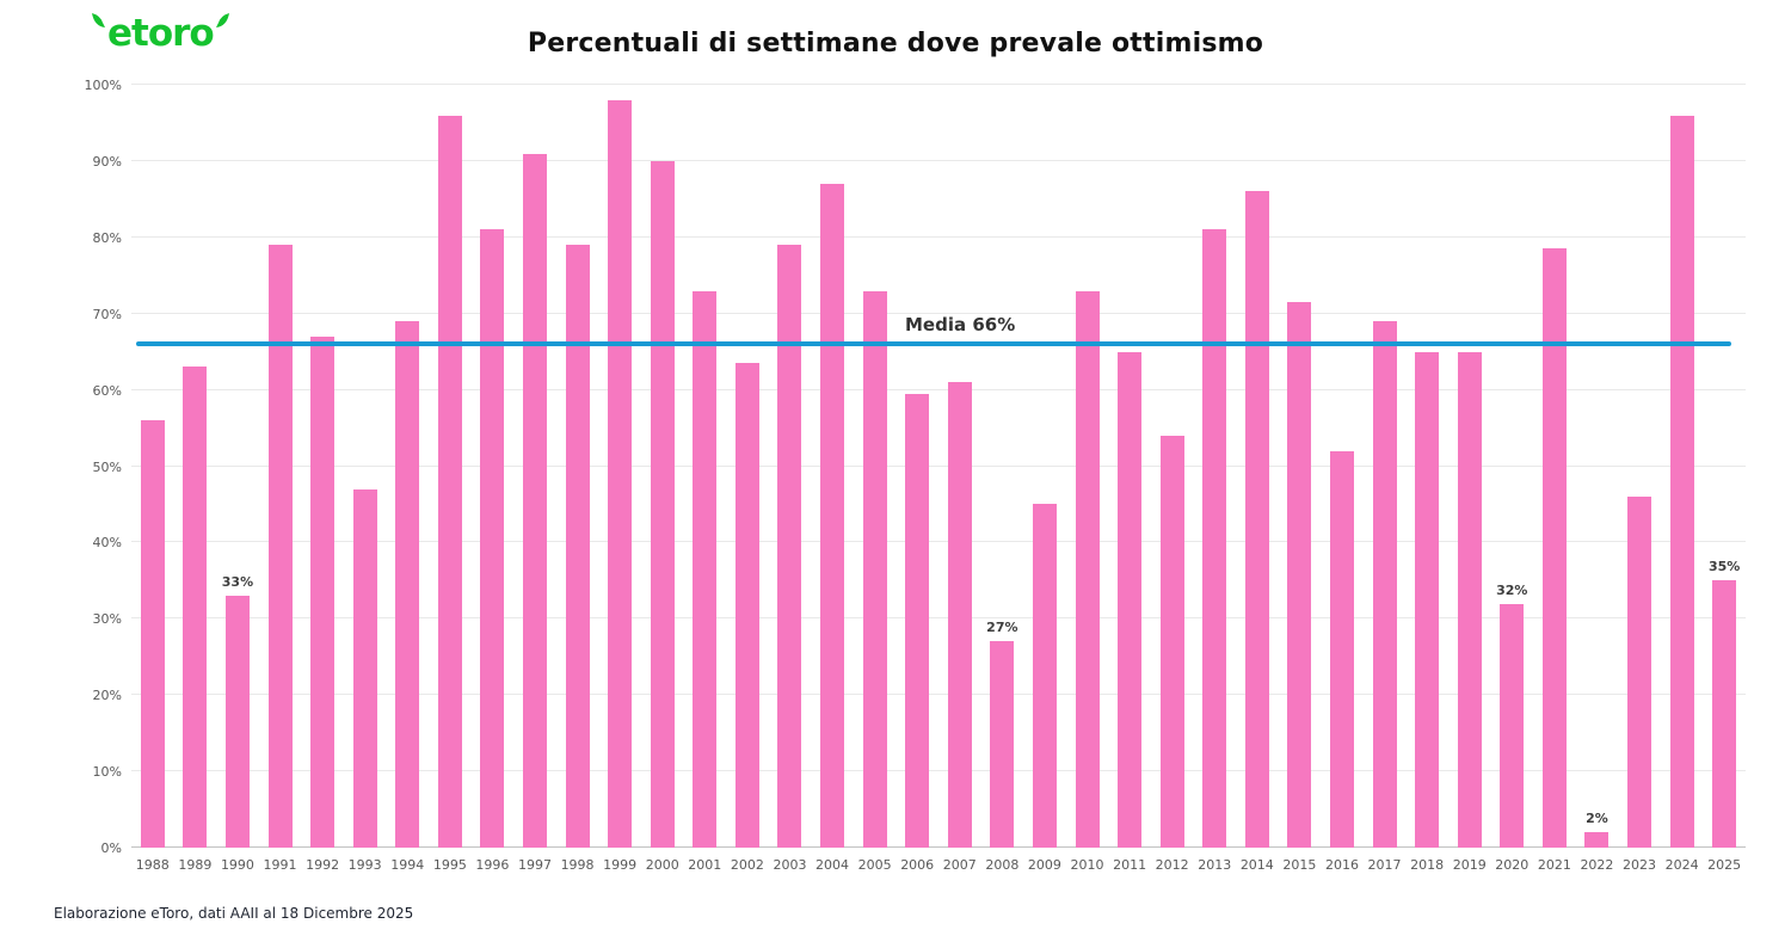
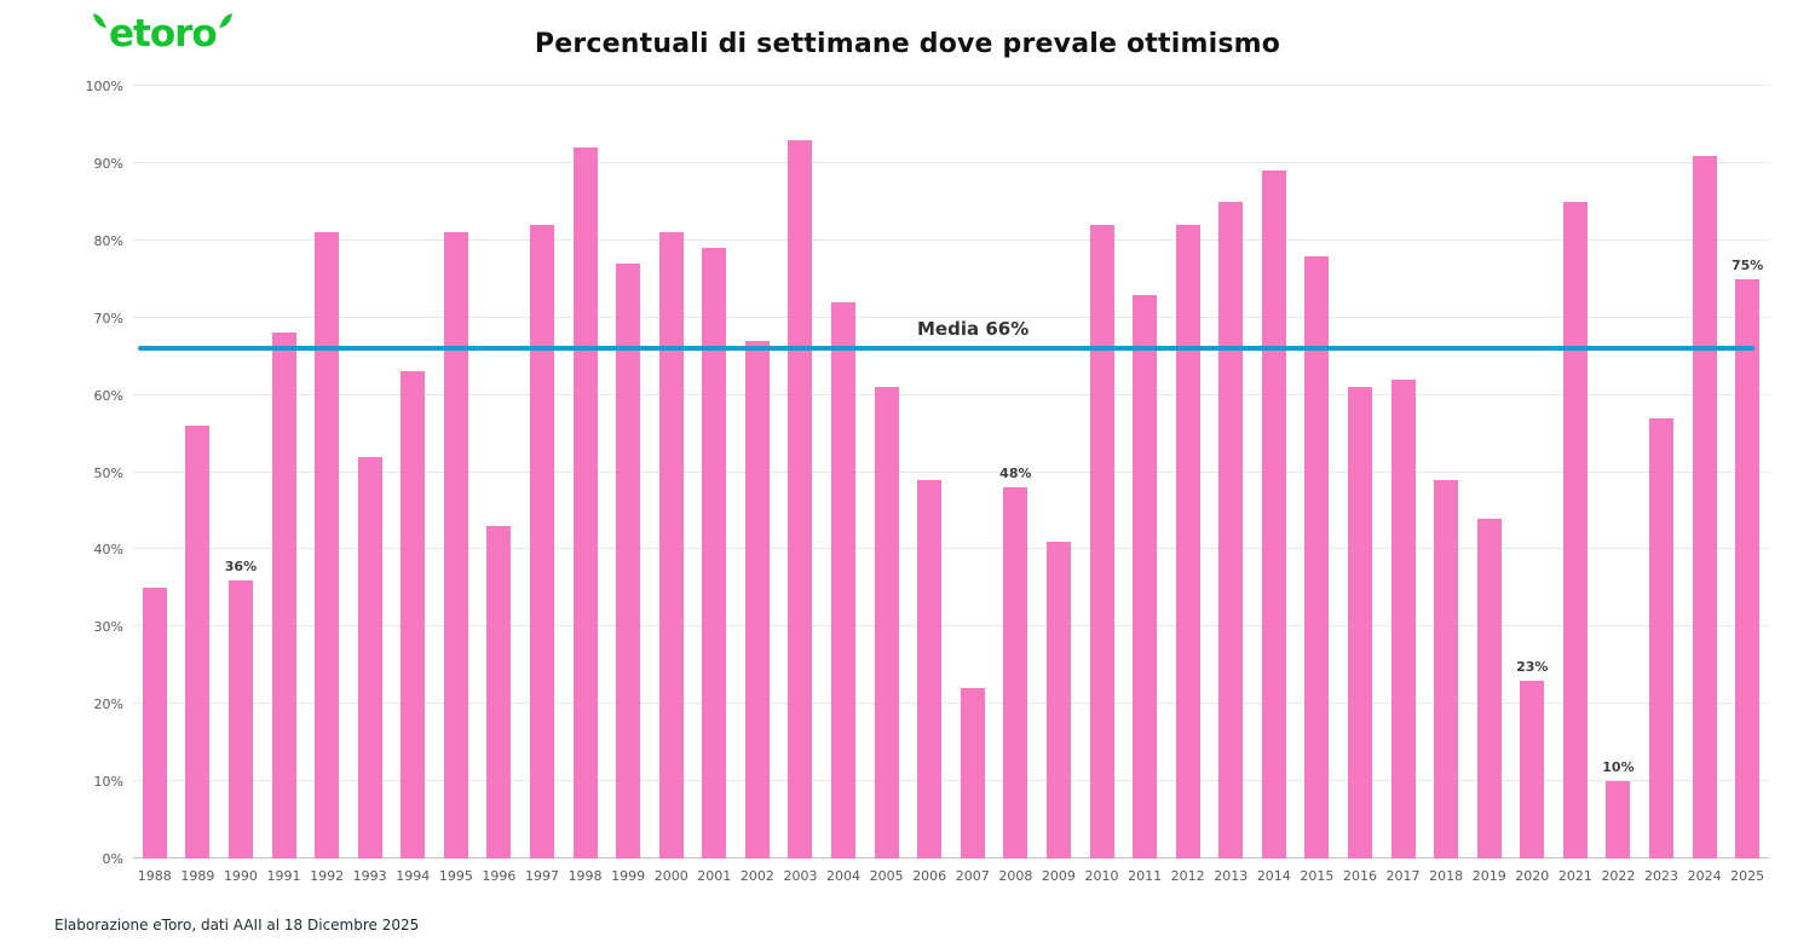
1988: 56% -> 35%
1989: 63% -> 56%
1990: 33% -> 36%
1991: 79% -> 68%
1992: 67% -> 81%
1993: 47% -> 52%
1994: 69% -> 63%
1995: 96% -> 81%
1996: 81% -> 43%
1997: 91% -> 82%
1998: 79% -> 92%
1999: 98% -> 77%
2000: 90% -> 81%
2001: 73% -> 79%
2002: 64% -> 67%
2003: 79% -> 93%
2004: 87% -> 72%
2005: 73% -> 61%
2006: 60% -> 49%
2007: 61% -> 22%
2008: 27% -> 48%
2009: 45% -> 41%
2010: 73% -> 82%
2011: 65% -> 73%
2012: 54% -> 82%
2013: 81% -> 85%
2014: 86% -> 89%
2015: 72% -> 78%
2016: 52% -> 61%
2017: 69% -> 62%
2018: 65% -> 49%
2019: 65% -> 44%
2020: 32% -> 23%
2021: 78% -> 85%
2022: 2% -> 10%
2023: 46% -> 57%
2024: 96% -> 91%
2025: 35% -> 75%
